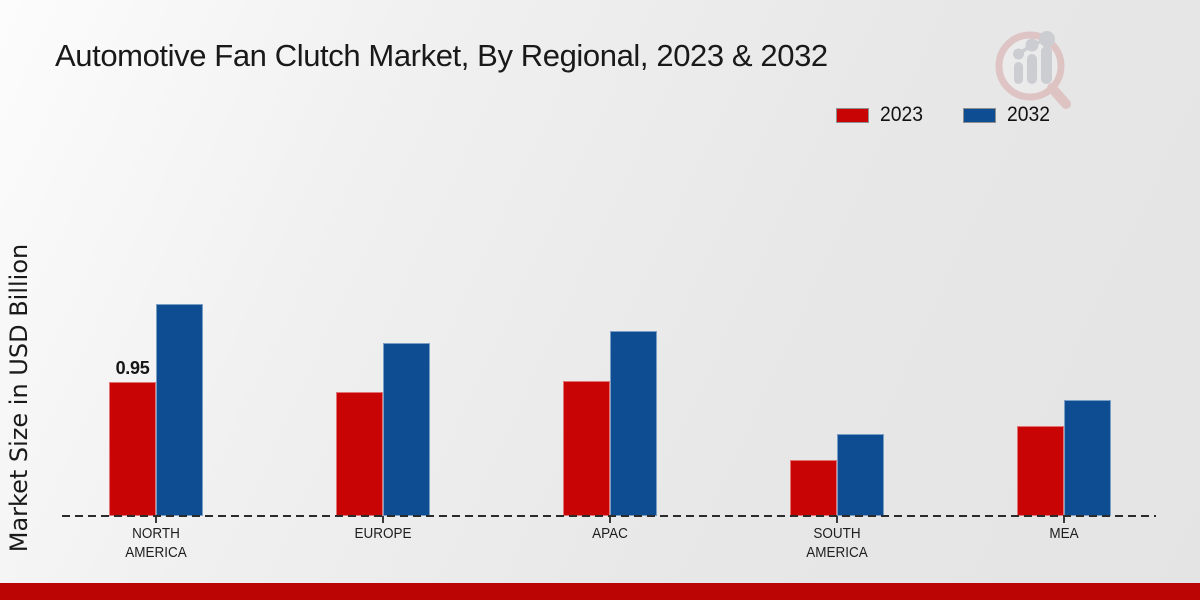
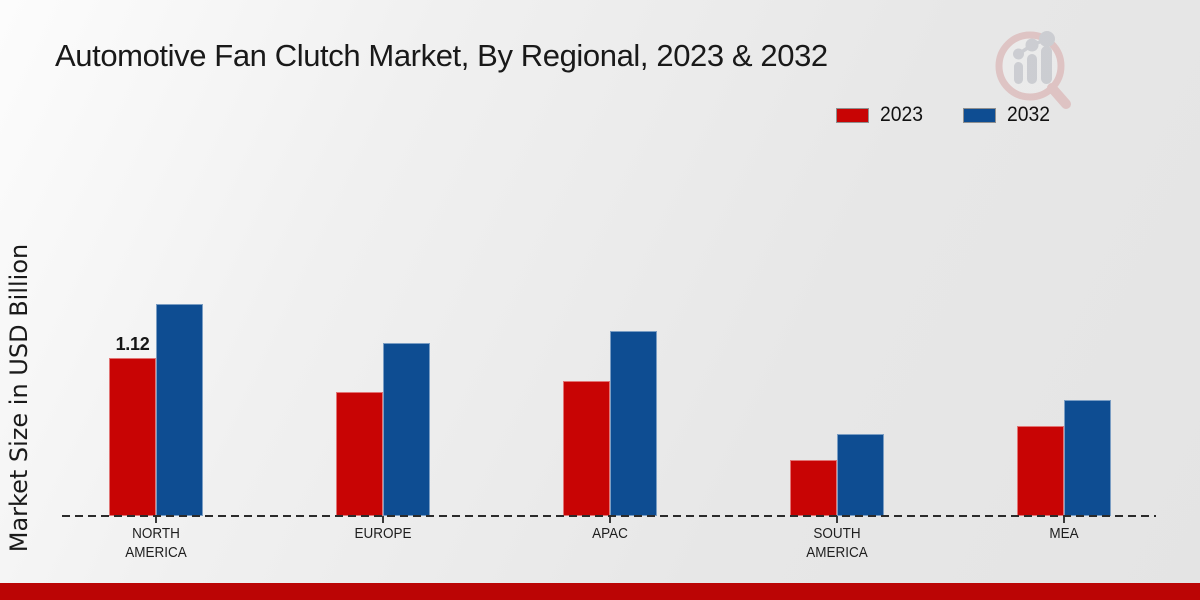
2023/NORTH AMERICA: 0.95 -> 1.12
